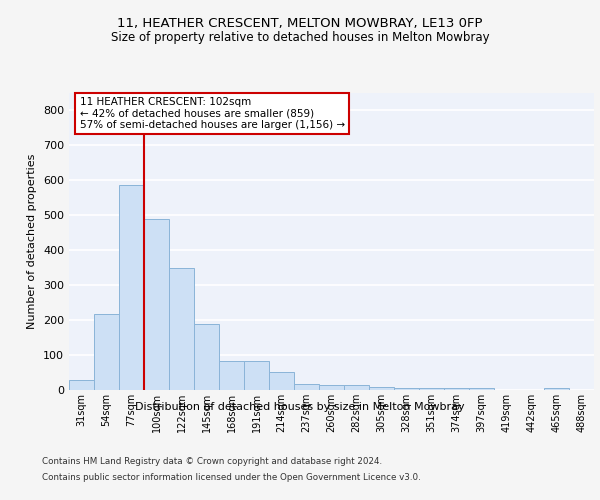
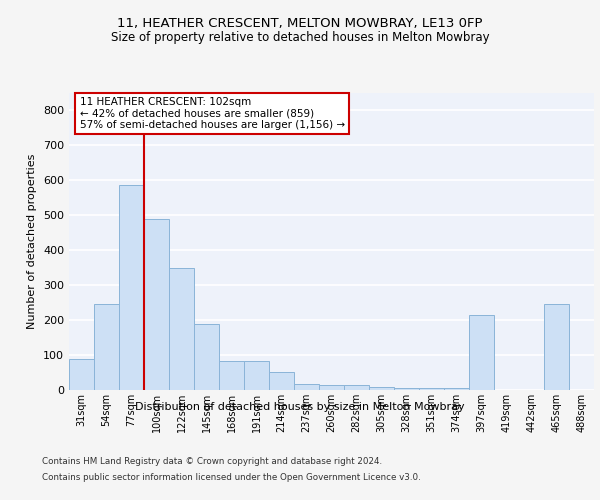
31sqm: 30 -> 90
54sqm: 218 -> 245
397sqm: 5 -> 215
465sqm: 5 -> 245
